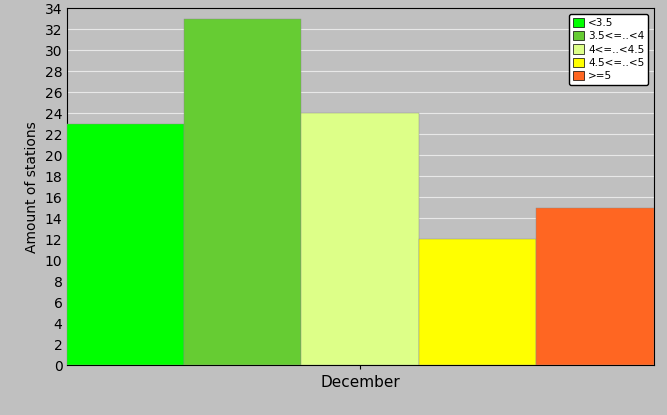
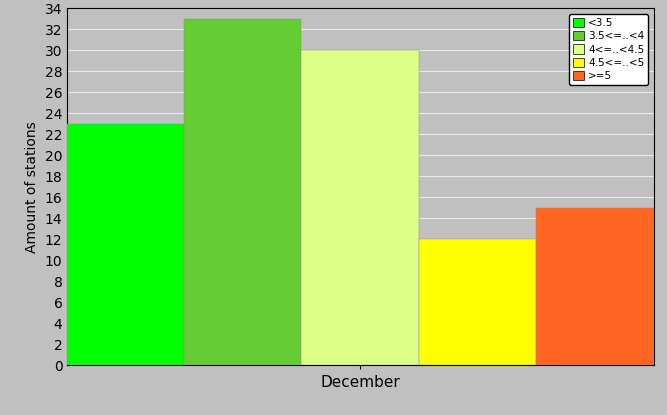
December: 24 -> 30
